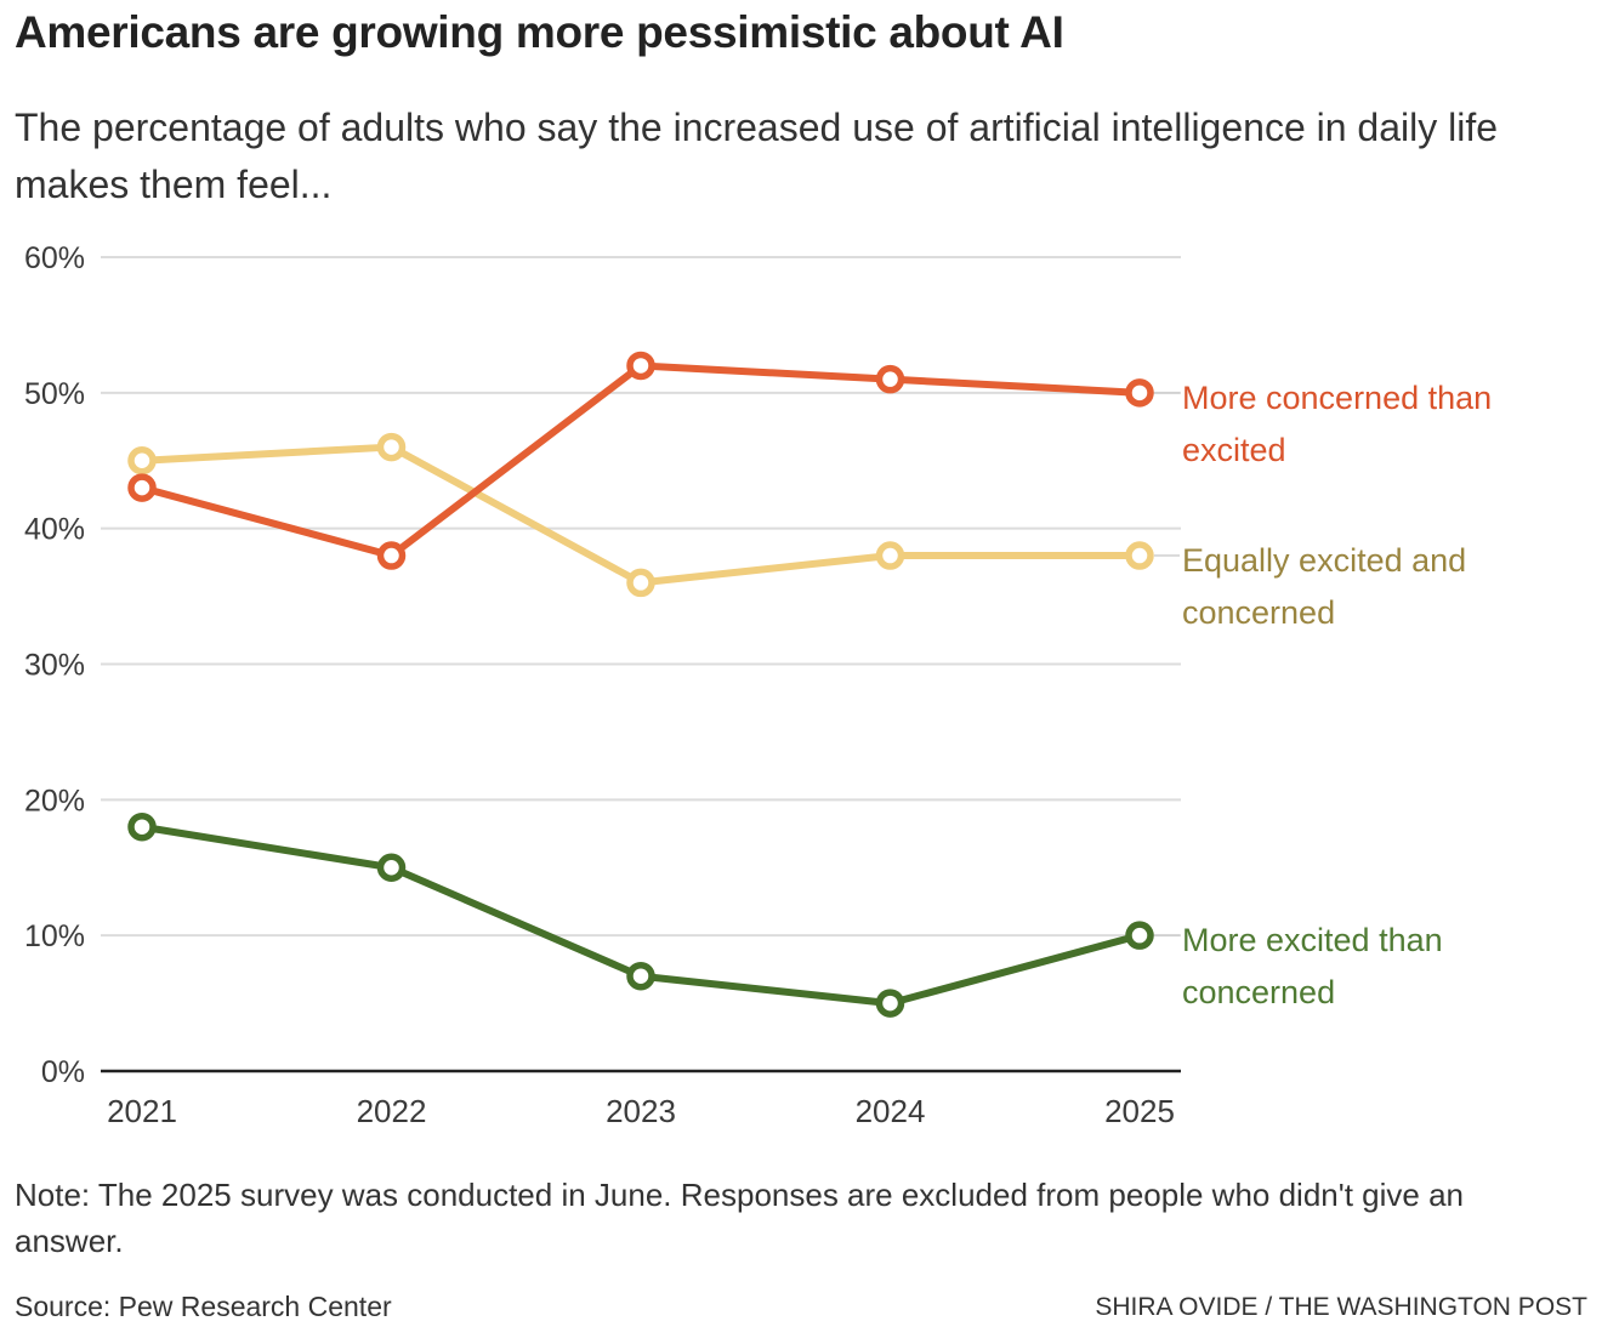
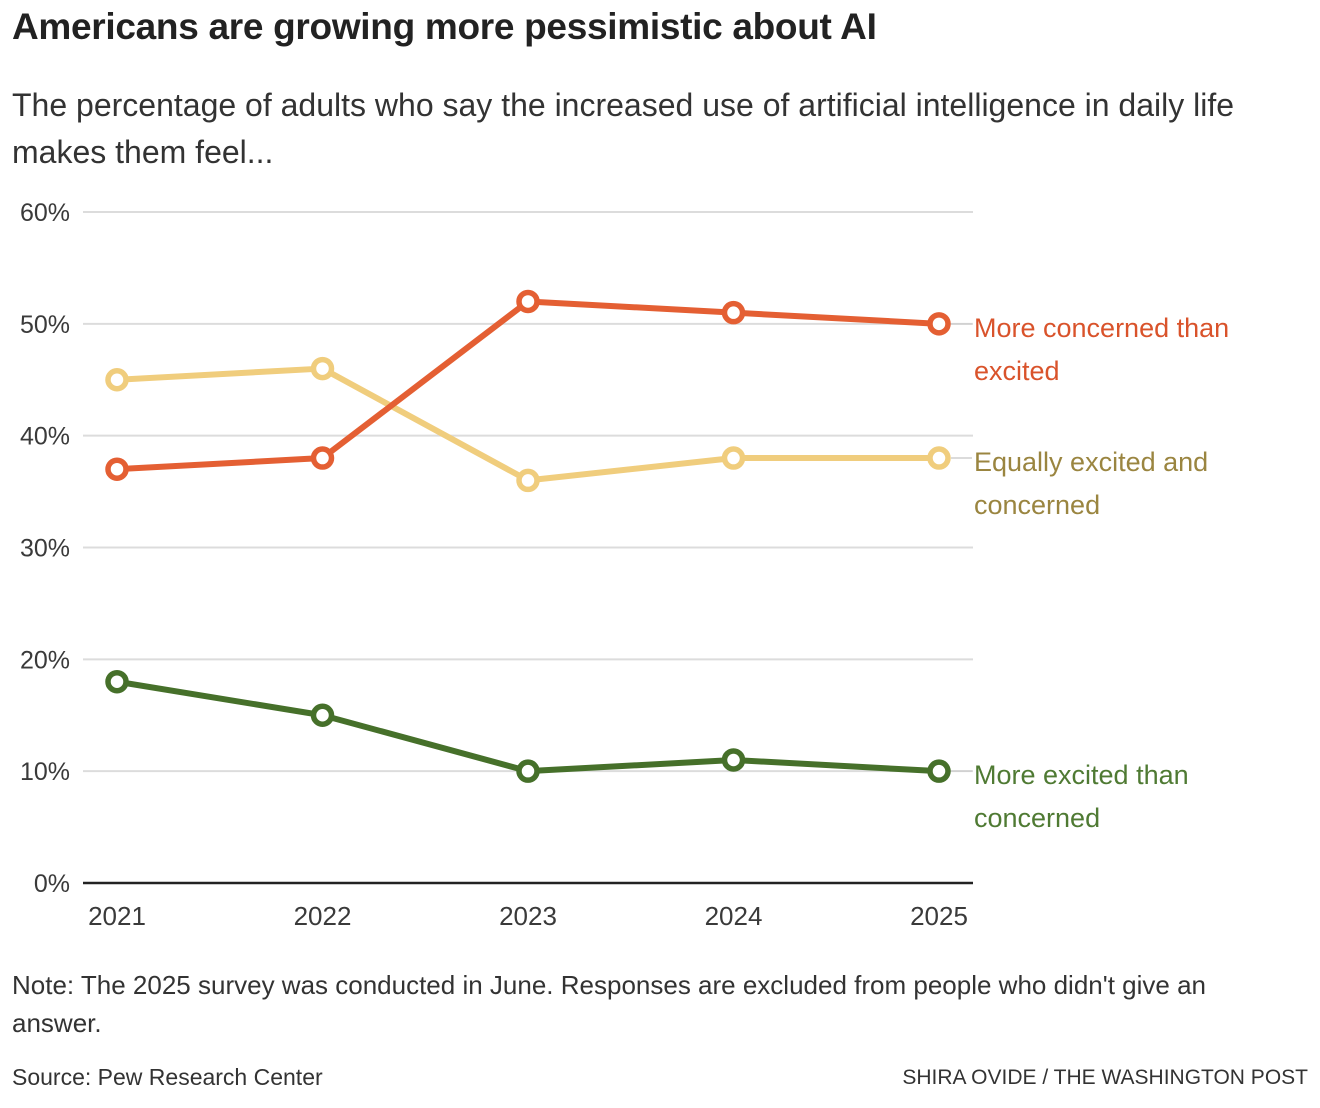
More concerned than excited/2021: 43% -> 37%
More excited than concerned/2023: 7% -> 10%
More excited than concerned/2024: 5% -> 11%
